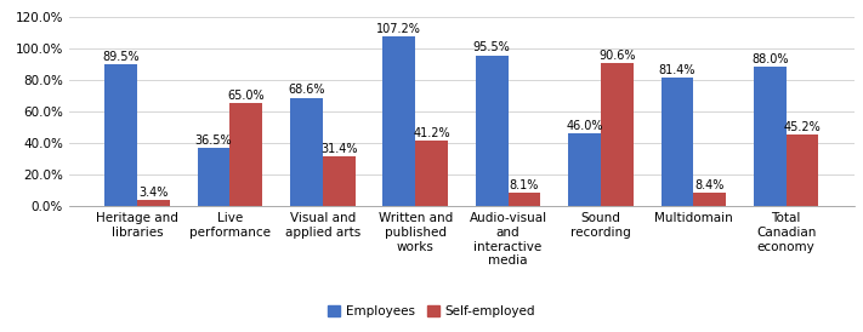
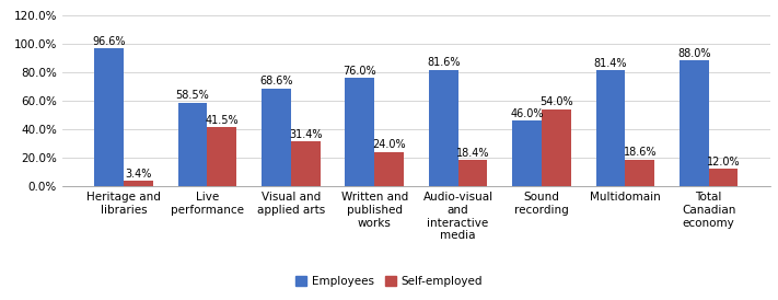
Employees/Heritage and libraries: 89.5% -> 96.6%
Employees/Live performance: 36.5% -> 58.5%
Self-employed/Live performance: 65.0% -> 41.5%
Employees/Written and published works: 107.2% -> 76.0%
Self-employed/Written and published works: 41.2% -> 24.0%
Employees/Audio-visual and interactive media: 95.5% -> 81.6%
Self-employed/Audio-visual and interactive media: 8.1% -> 18.4%
Self-employed/Sound recording: 90.6% -> 54.0%
Self-employed/Multidomain: 8.4% -> 18.6%
Self-employed/Total Canadian economy: 45.2% -> 12.0%
